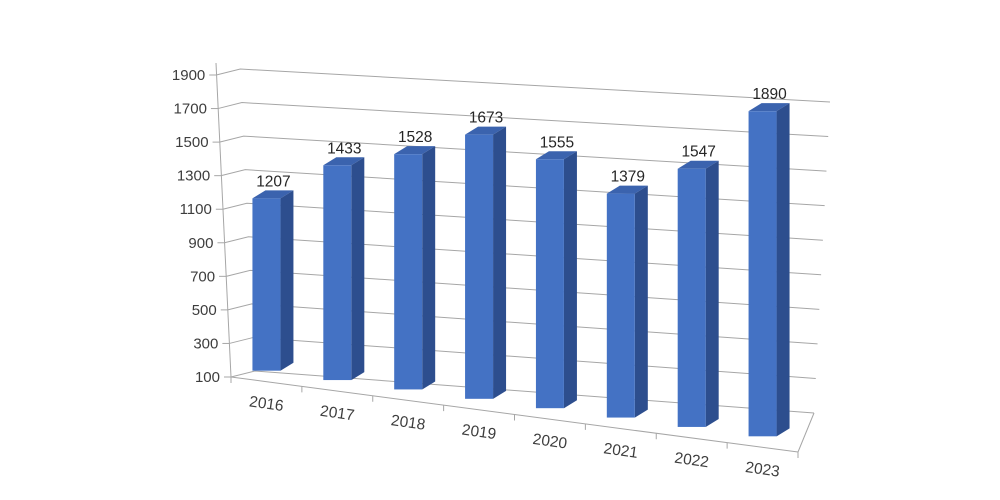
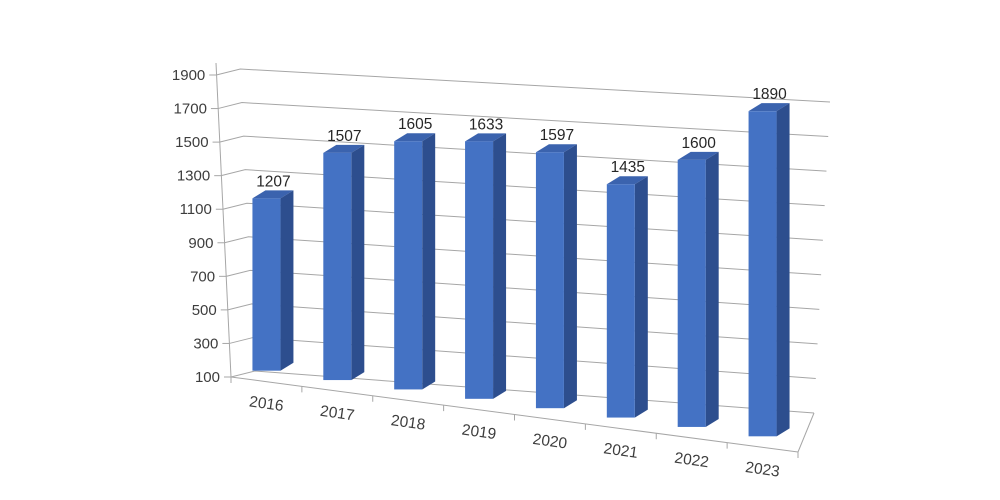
2017: 1433 -> 1507
2018: 1528 -> 1605
2019: 1673 -> 1633
2020: 1555 -> 1597
2021: 1379 -> 1435
2022: 1547 -> 1600
